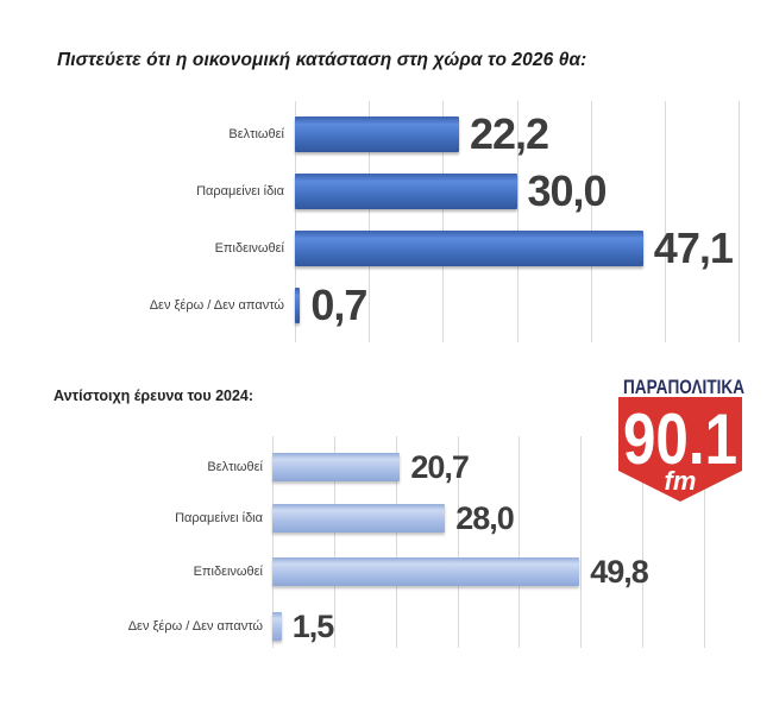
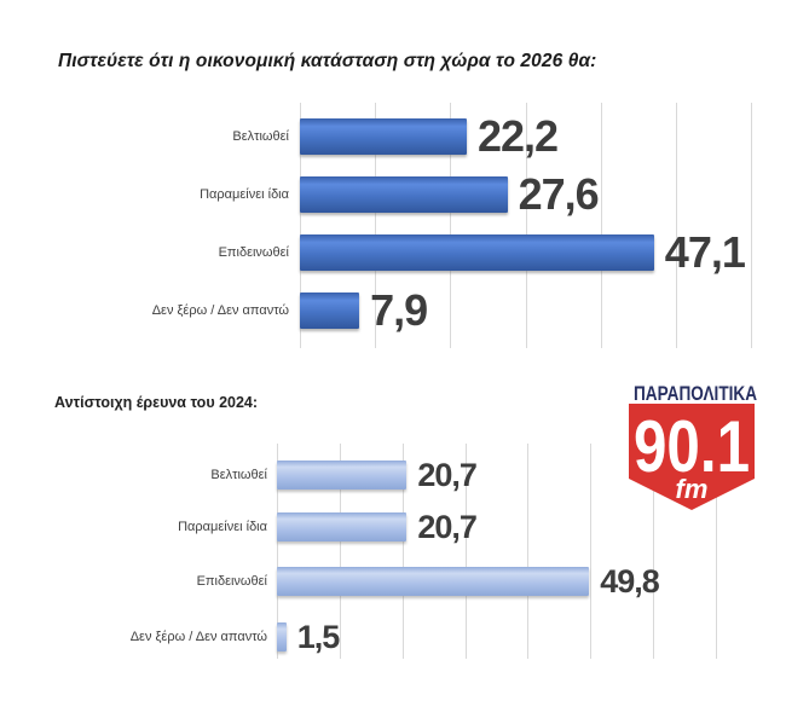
Πιστεύετε ότι η οικονομική κατάσταση στη χώρα το 2026 θα:/Παραμείνει ίδια: 30,0 -> 27,6
Πιστεύετε ότι η οικονομική κατάσταση στη χώρα το 2026 θα:/Δεν ξέρω / Δεν απαντώ: 0,7 -> 7,9
Αντίστοιχη έρευνα του 2024:/Παραμείνει ίδια: 28,0 -> 20,7
